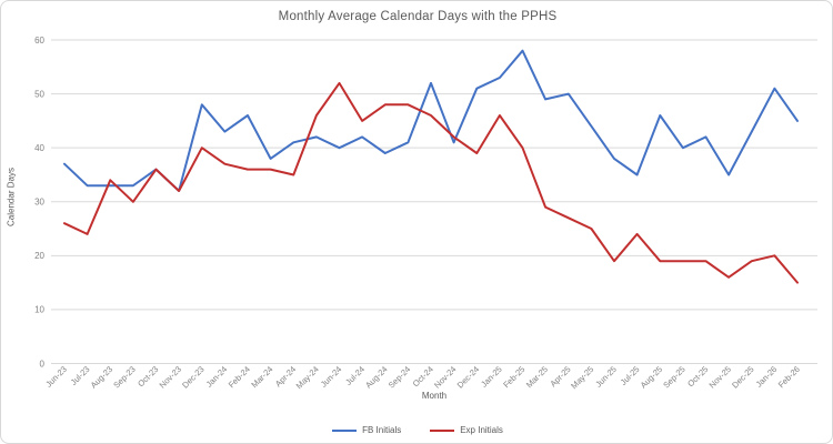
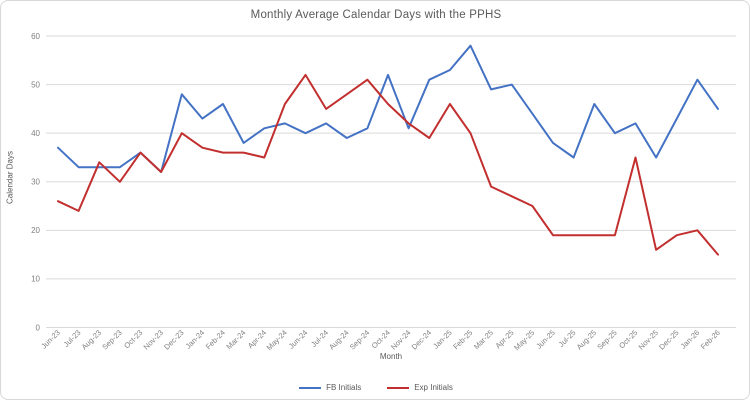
Exp Initials/Sep-24: 48 -> 51
Exp Initials/Jul-25: 24 -> 19
Exp Initials/Oct-25: 19 -> 35
